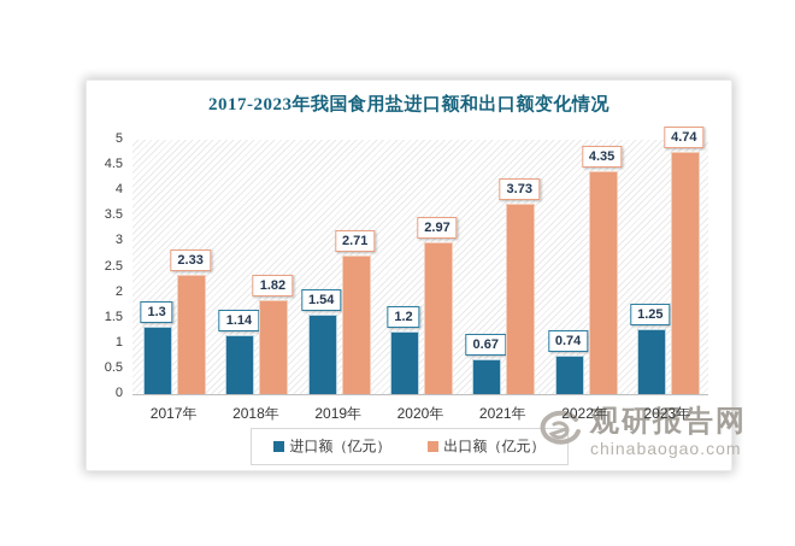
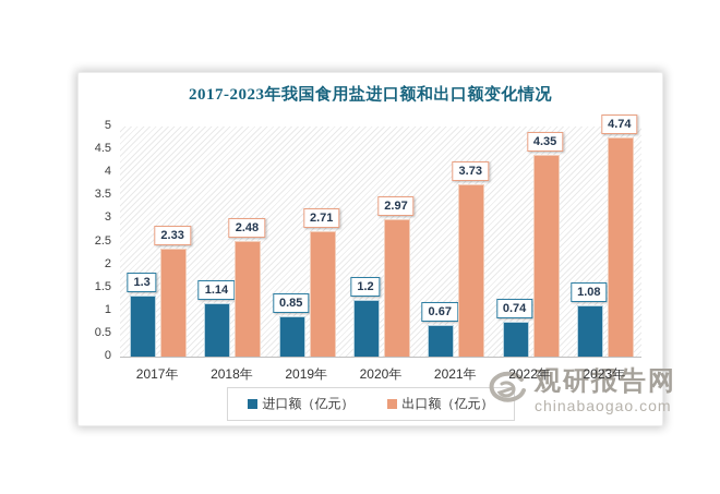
出口额（亿元）/2018年: 1.82 -> 2.48
进口额（亿元）/2019年: 1.54 -> 0.85
进口额（亿元）/2023年: 1.25 -> 1.08
